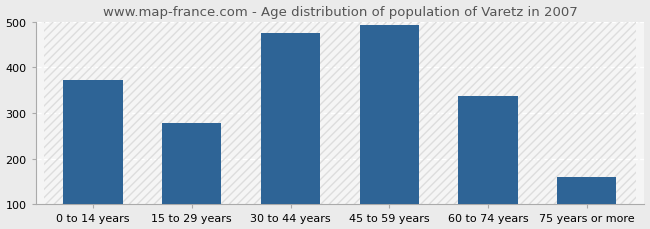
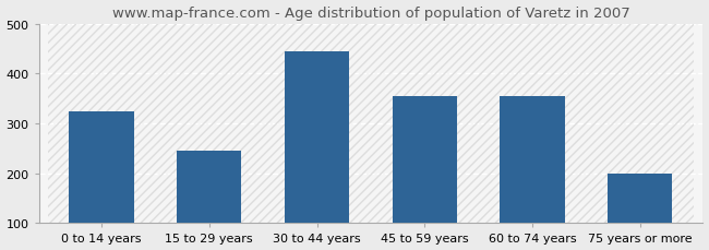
0 to 14 years: 373 -> 325
15 to 29 years: 279 -> 245
30 to 44 years: 474 -> 445
45 to 59 years: 493 -> 355
60 to 74 years: 337 -> 355
75 years or more: 160 -> 200
